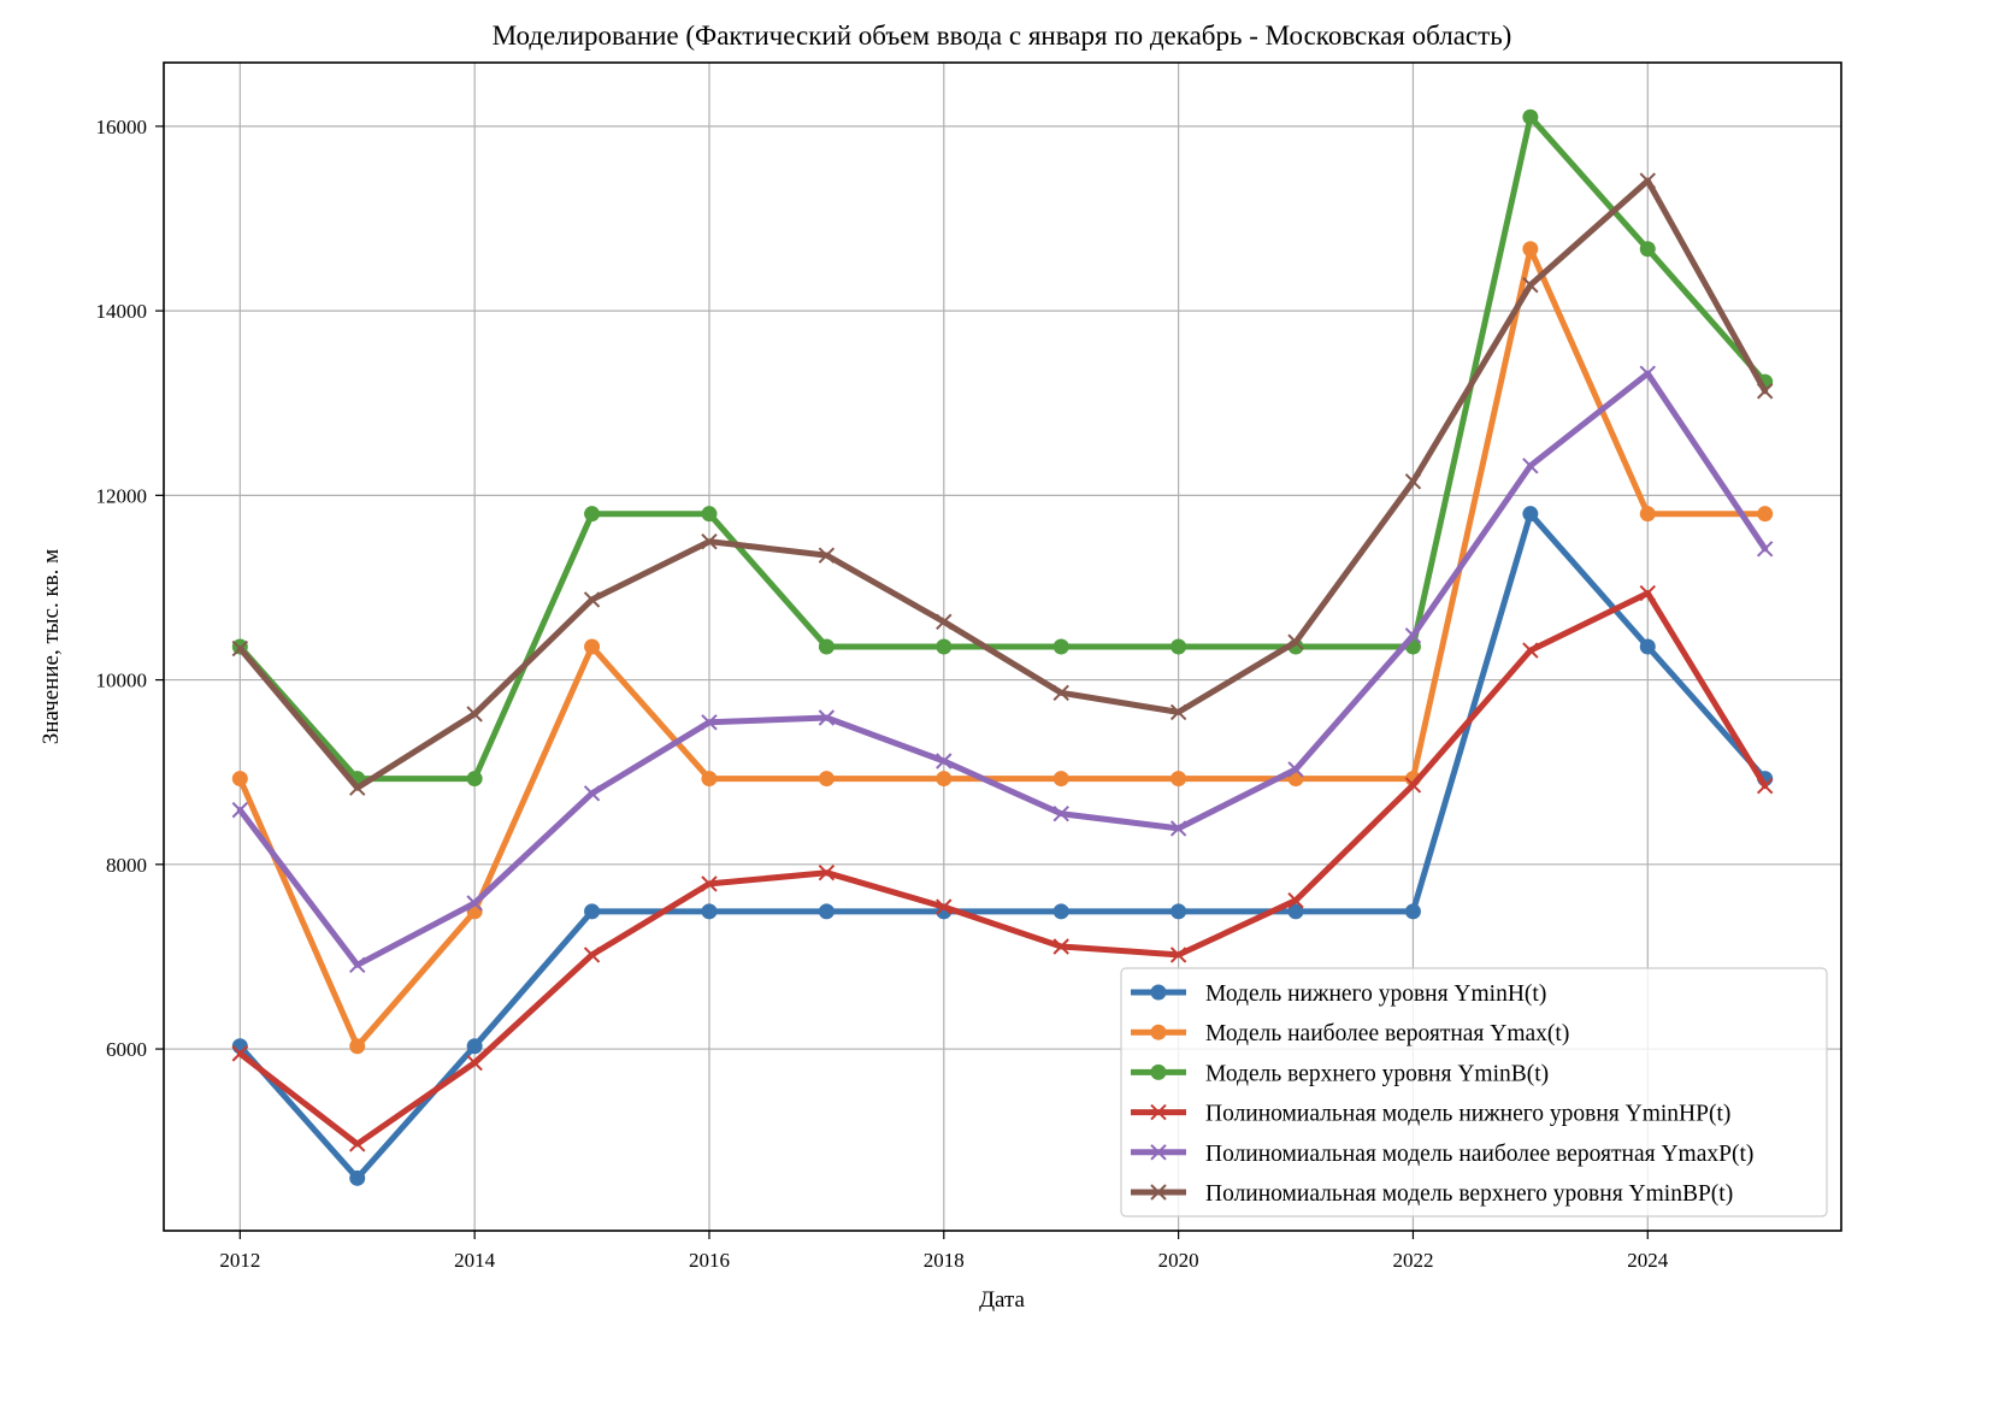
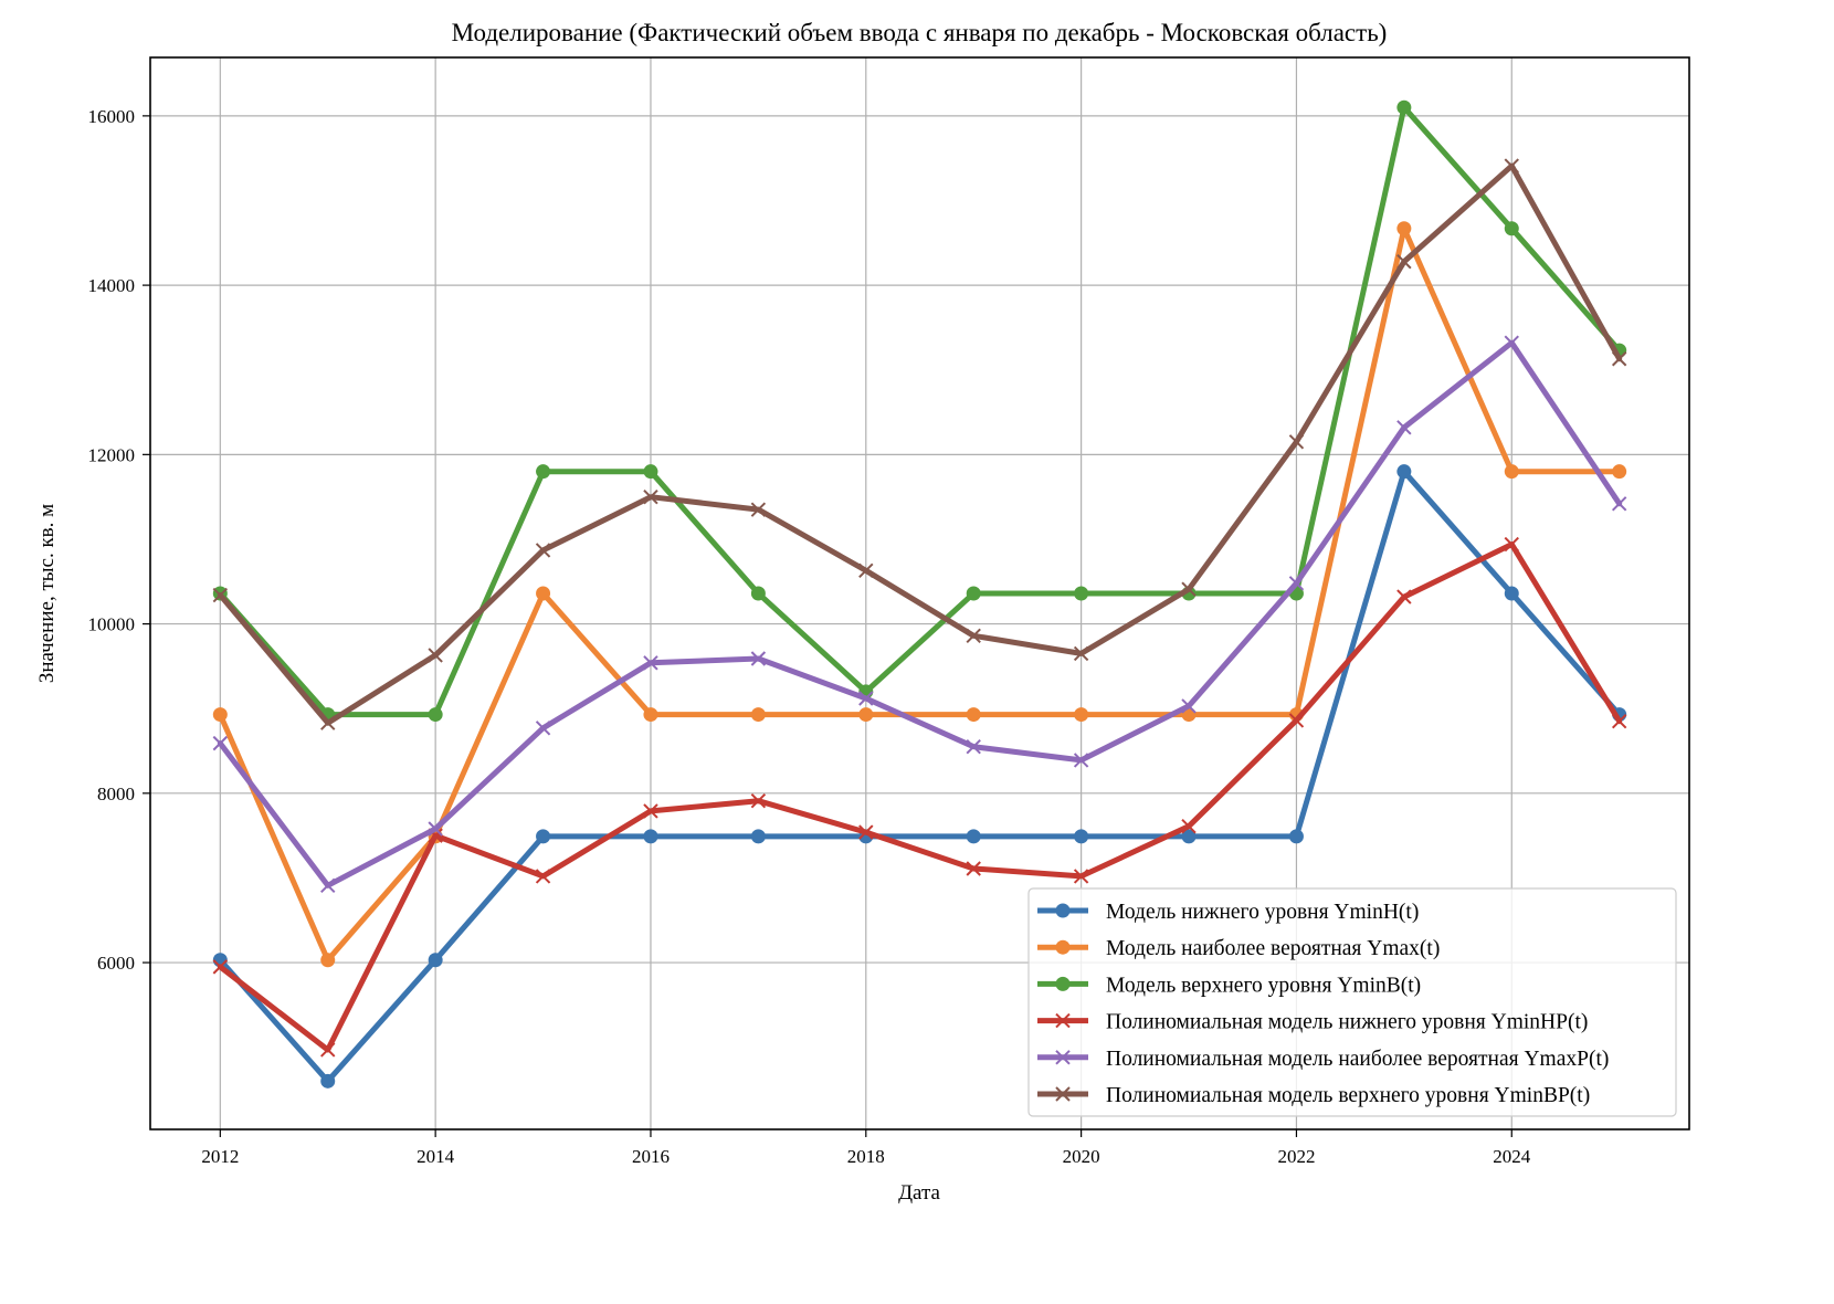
Полиномиальная модель нижнего уровня YminHP(t)/2014: 5800 -> 7500
Модель верхнего уровня YminB(t)/2018: 10400 -> 9200
